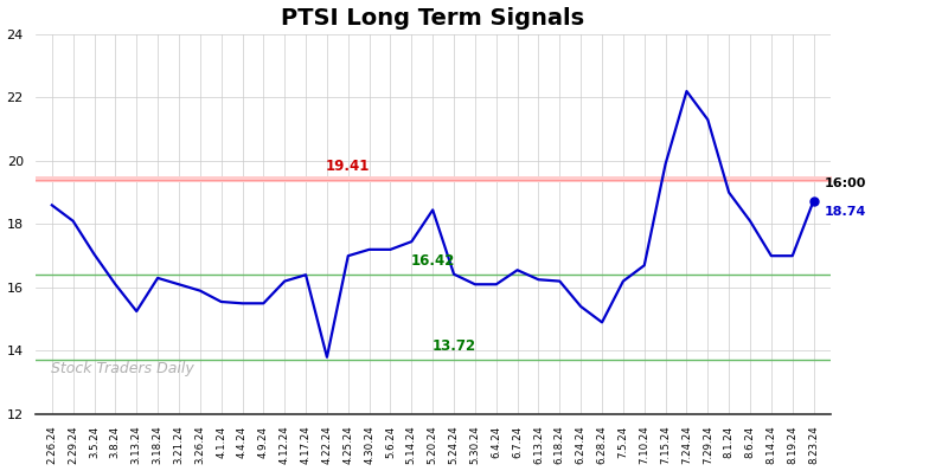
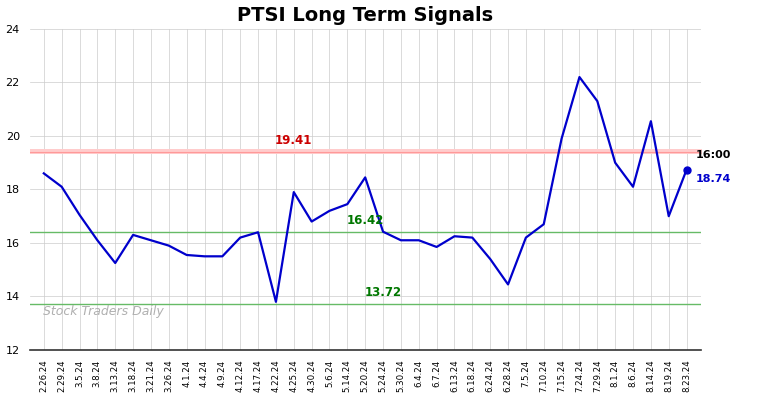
4.25.24: 17.00 -> 17.90
4.30.24: 17.20 -> 16.80
6.7.24: 16.55 -> 15.85
6.28.24: 14.90 -> 14.45
8.14.24: 17.00 -> 20.55
